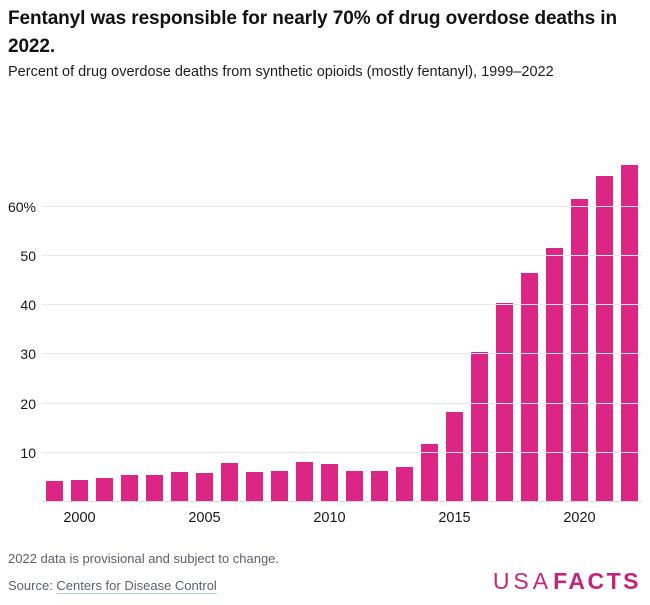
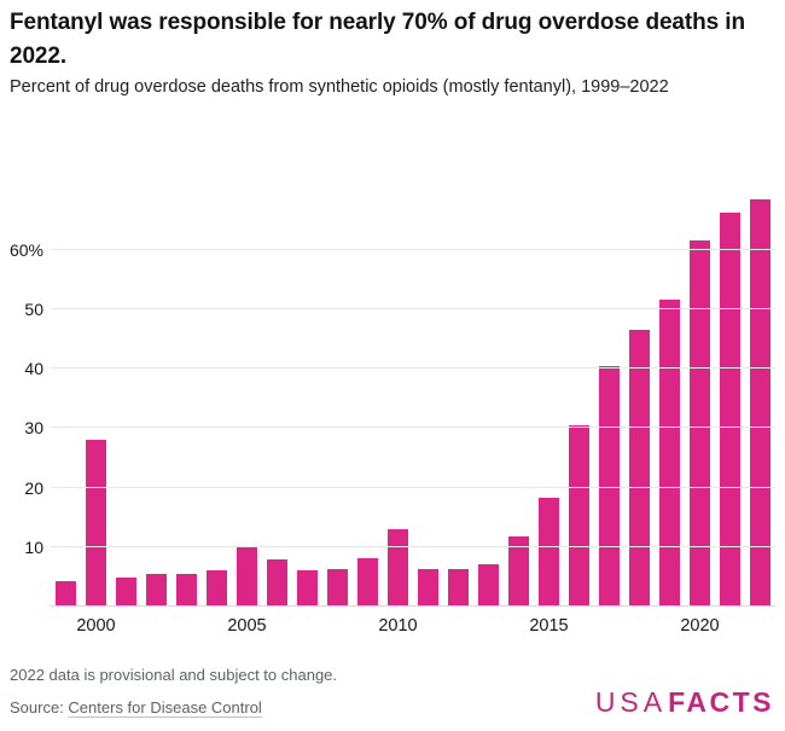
2000: 4% -> 28%
2005: 6% -> 10%
2010: 8% -> 13%
